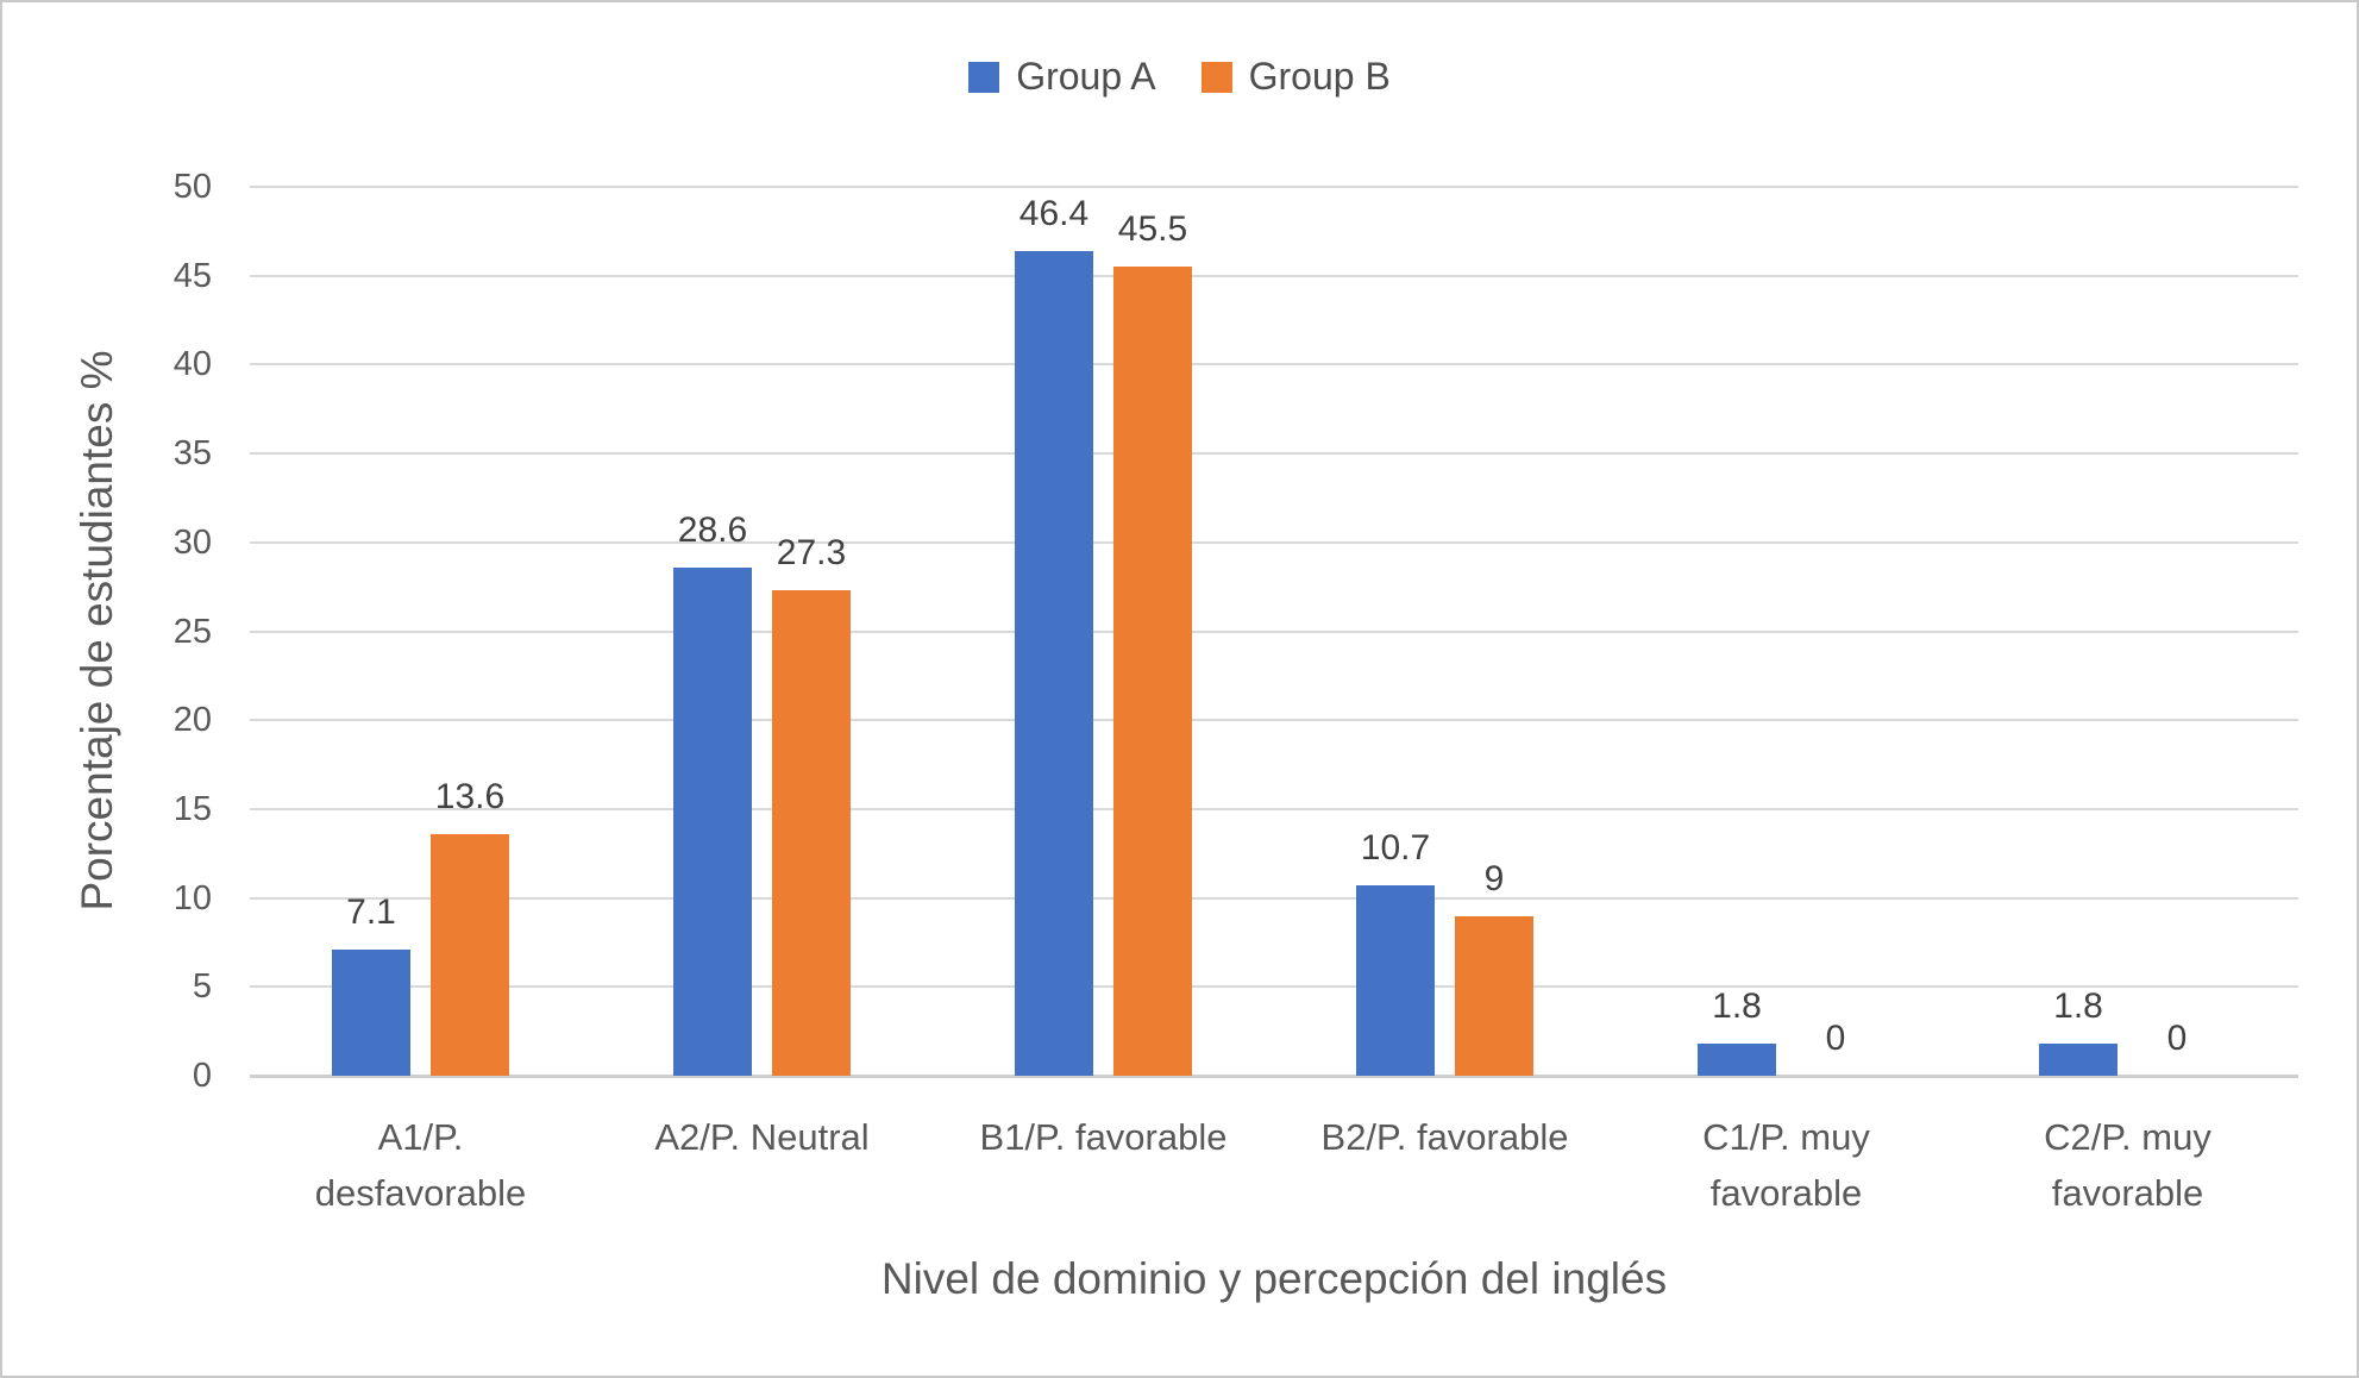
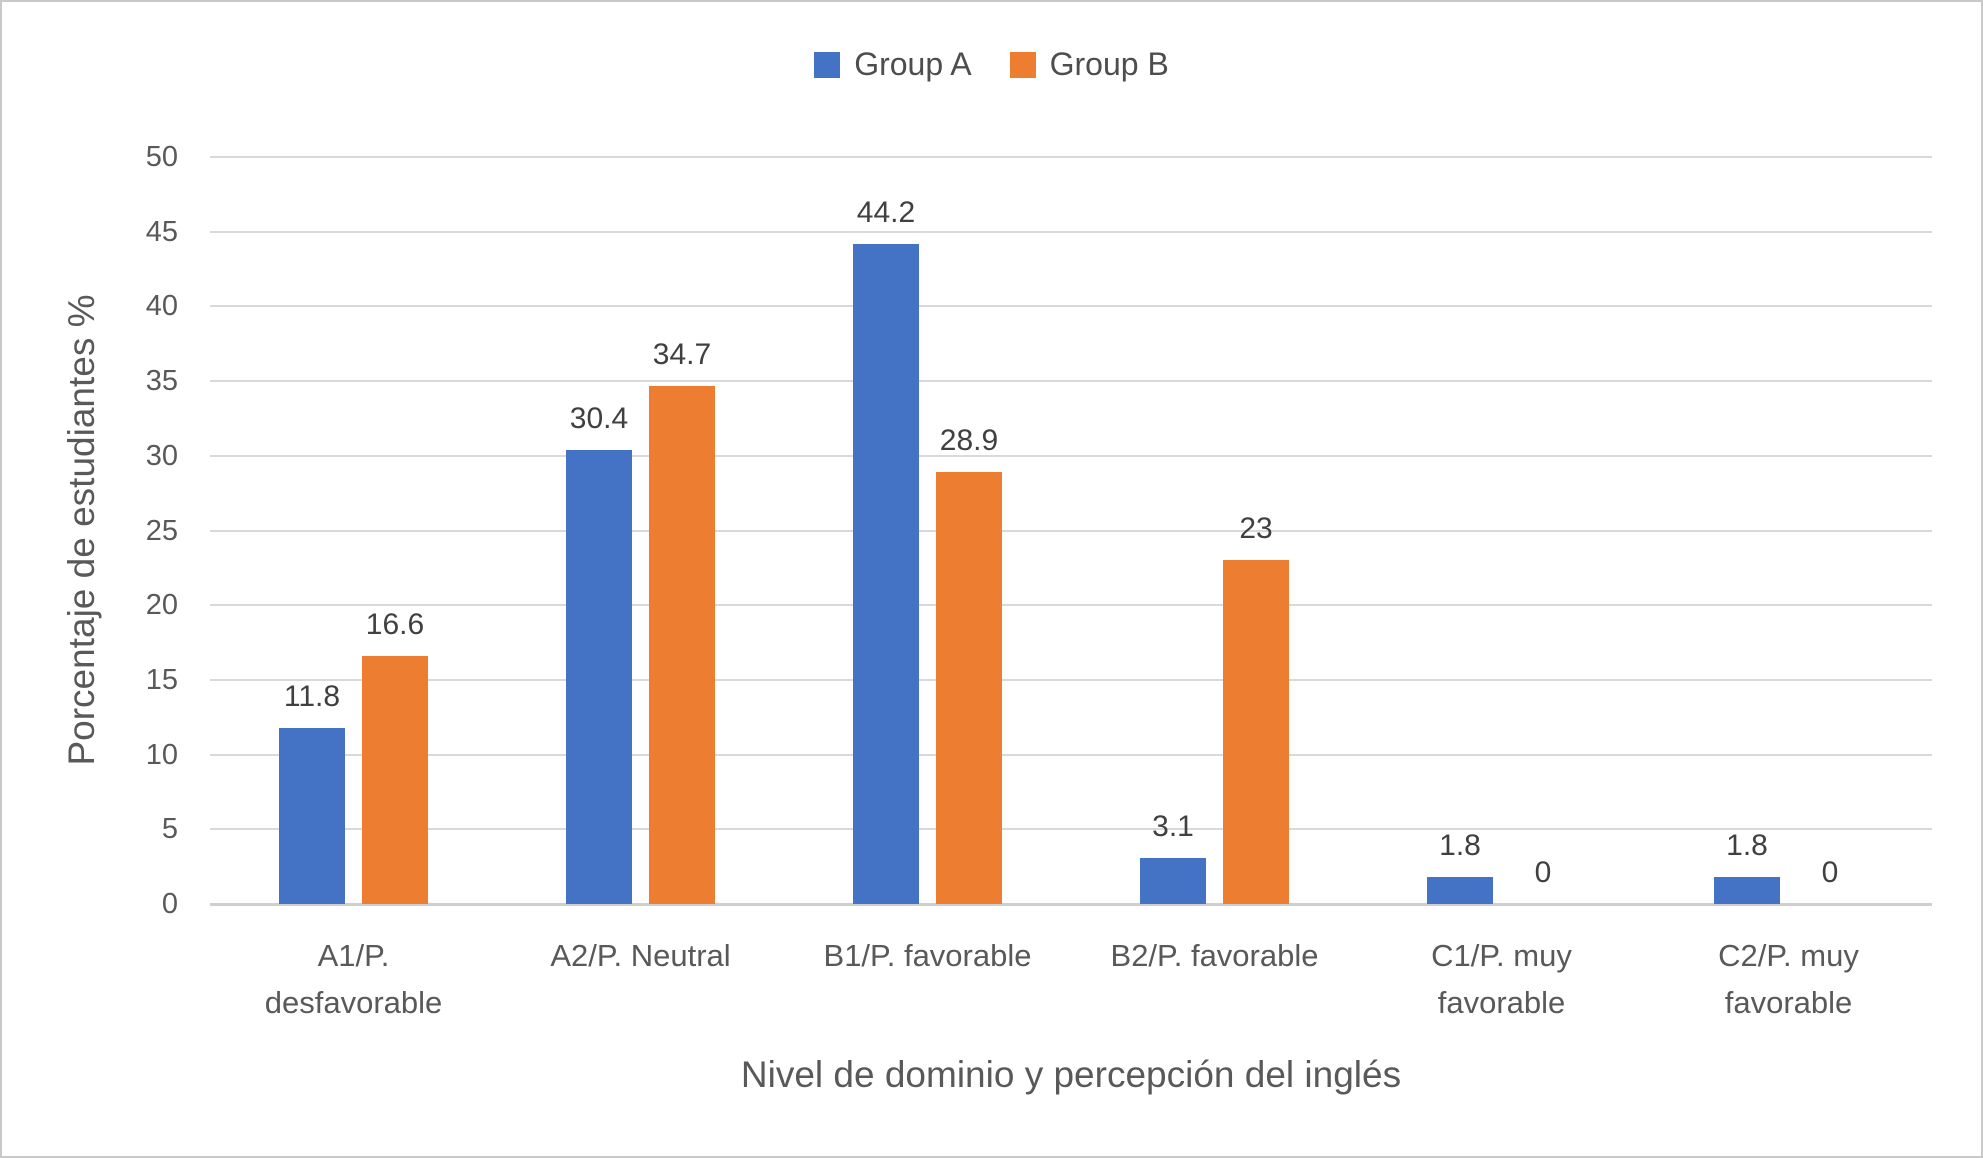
Group A/A1/P. desfavorable: 7.1 -> 11.8
Group B/A1/P. desfavorable: 13.6 -> 16.6
Group A/A2/P. Neutral: 28.6 -> 30.4
Group B/A2/P. Neutral: 27.3 -> 34.7
Group A/B1/P. favorable: 46.4 -> 44.2
Group B/B1/P. favorable: 45.5 -> 28.9
Group A/B2/P. favorable: 10.7 -> 3.1
Group B/B2/P. favorable: 9 -> 23
